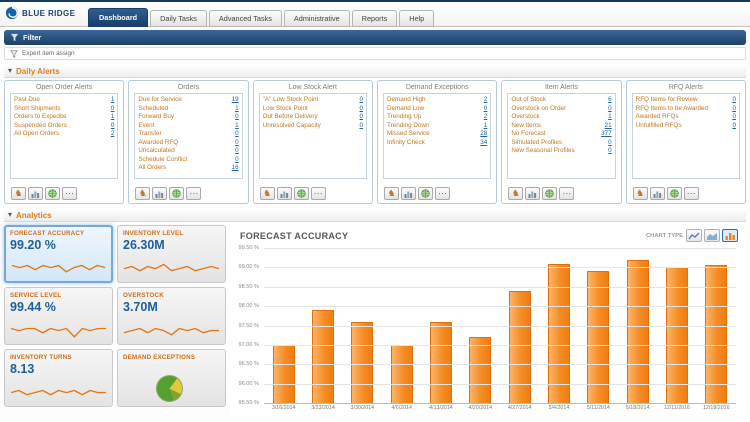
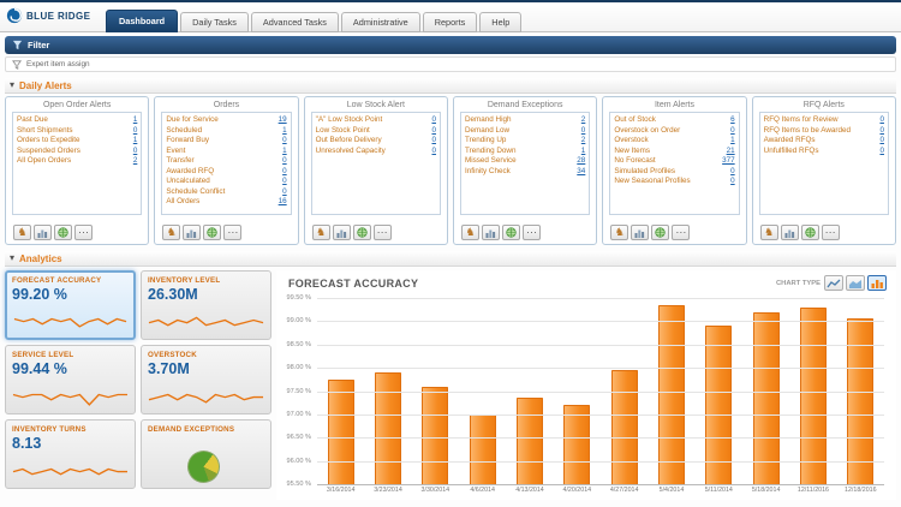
3/16/2014: 97.0% -> 97.8%
4/13/2014: 97.6% -> 97.3%
4/27/2014: 98.4% -> 98.0%
5/4/2014: 99.1% -> 99.3%
12/11/2016: 99.0% -> 99.3%
